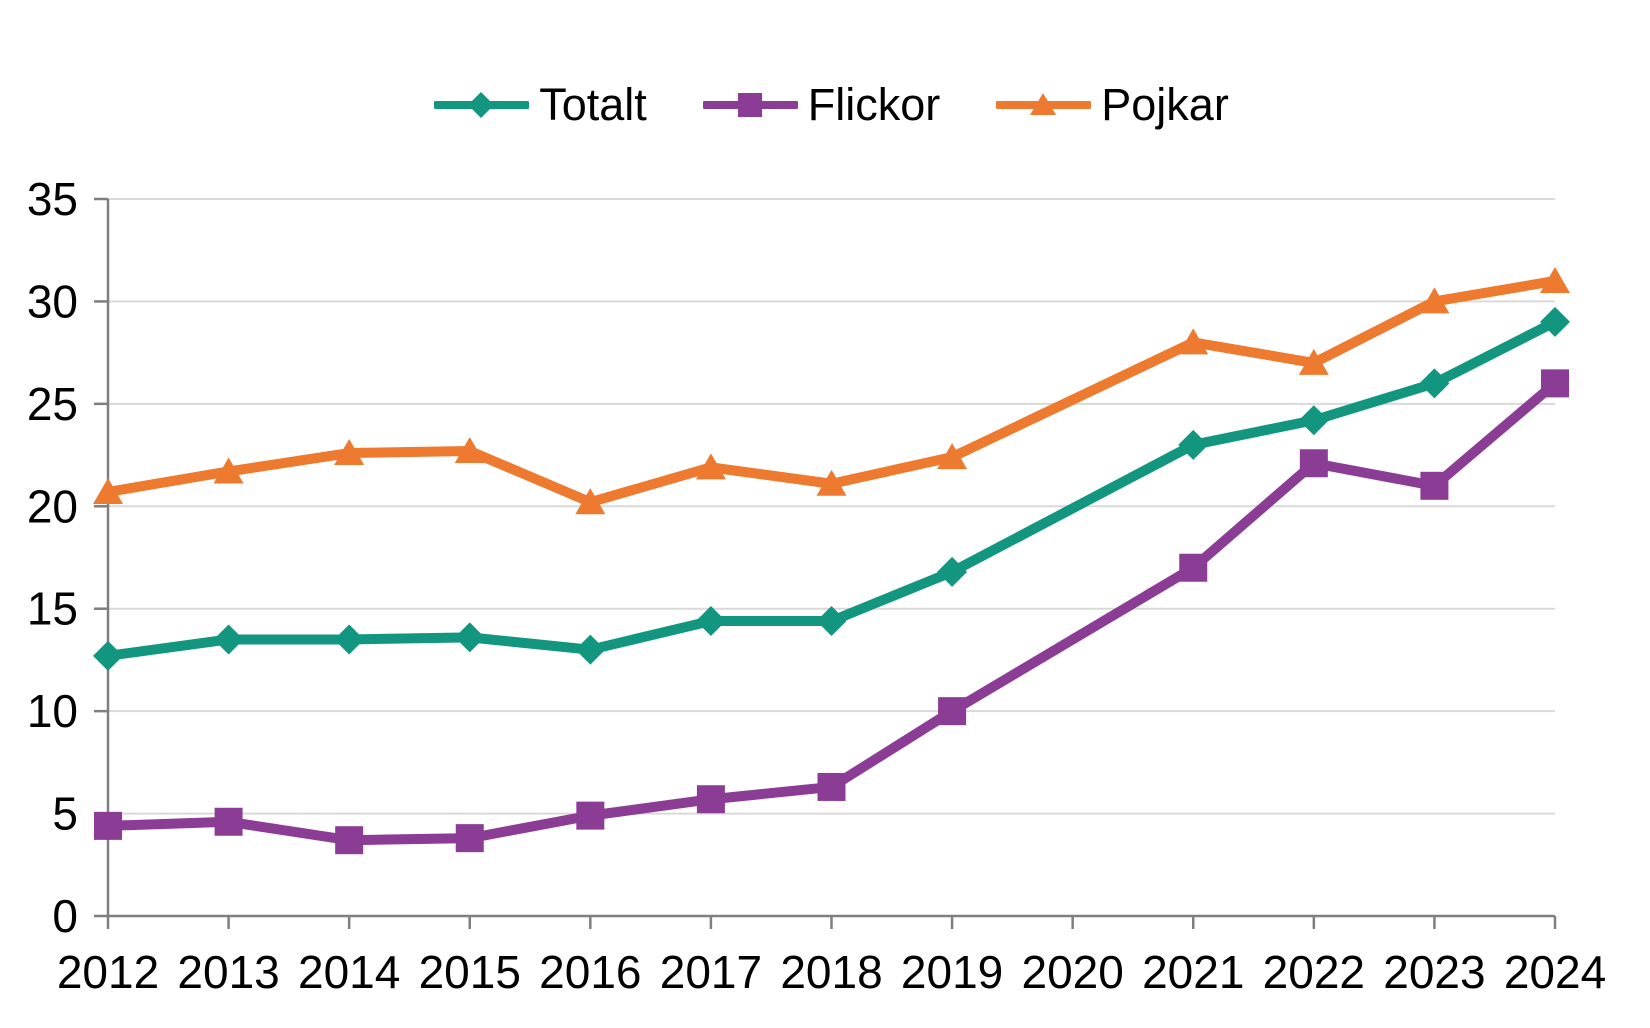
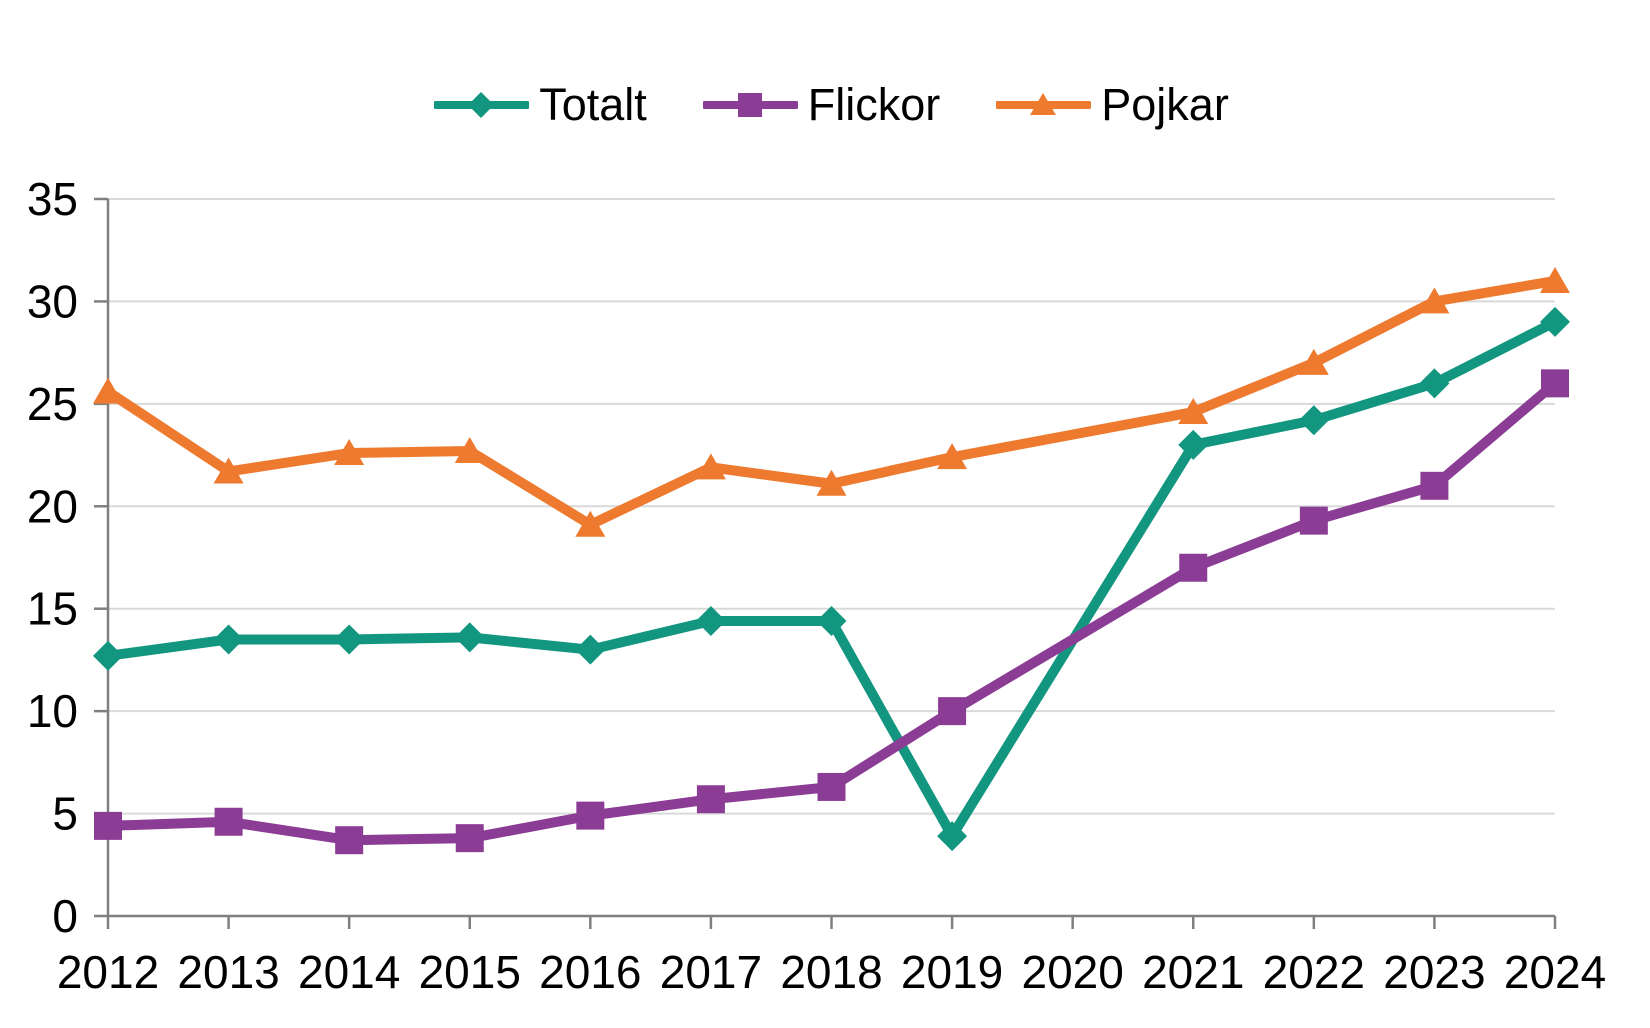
Pojkar/2012: 20.7 -> 25.6
Pojkar/2016: 20.2 -> 19.1
Totalt/2019: 16.8 -> 3.9
Pojkar/2021: 28.0 -> 24.6
Flickor/2022: 22.1 -> 19.3
